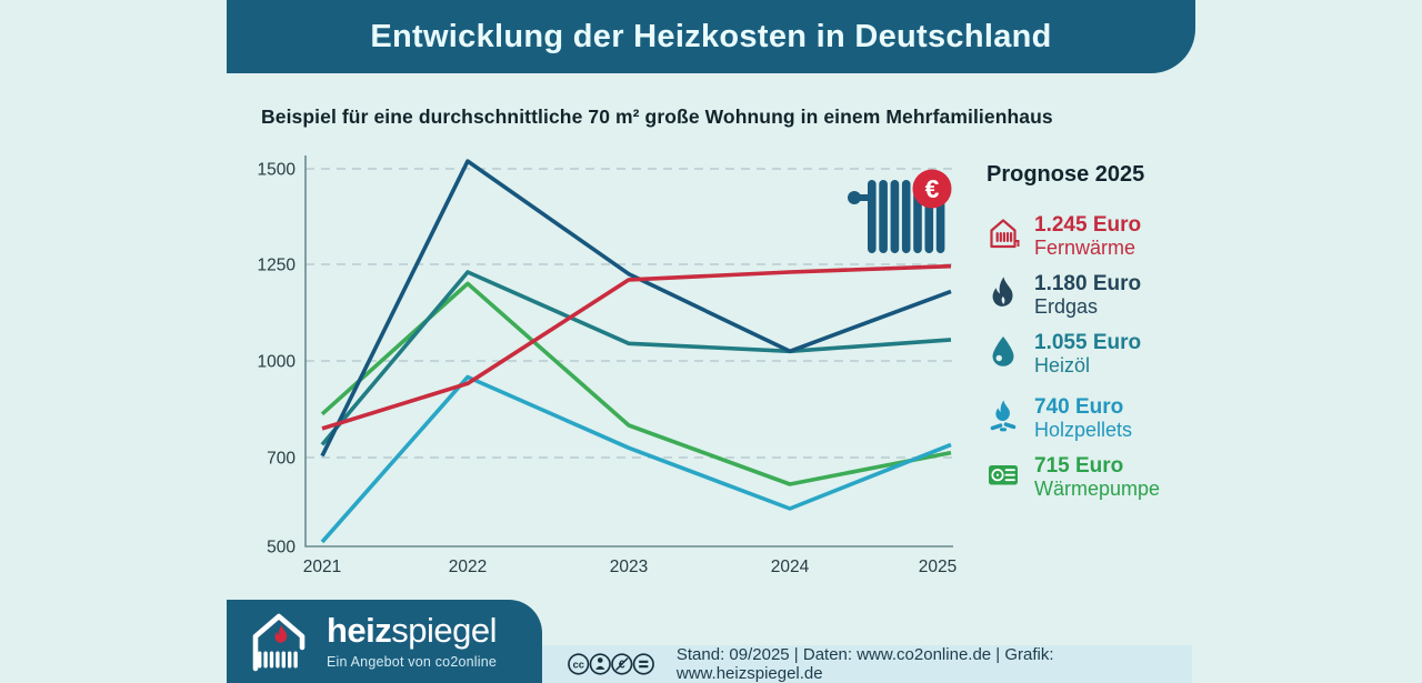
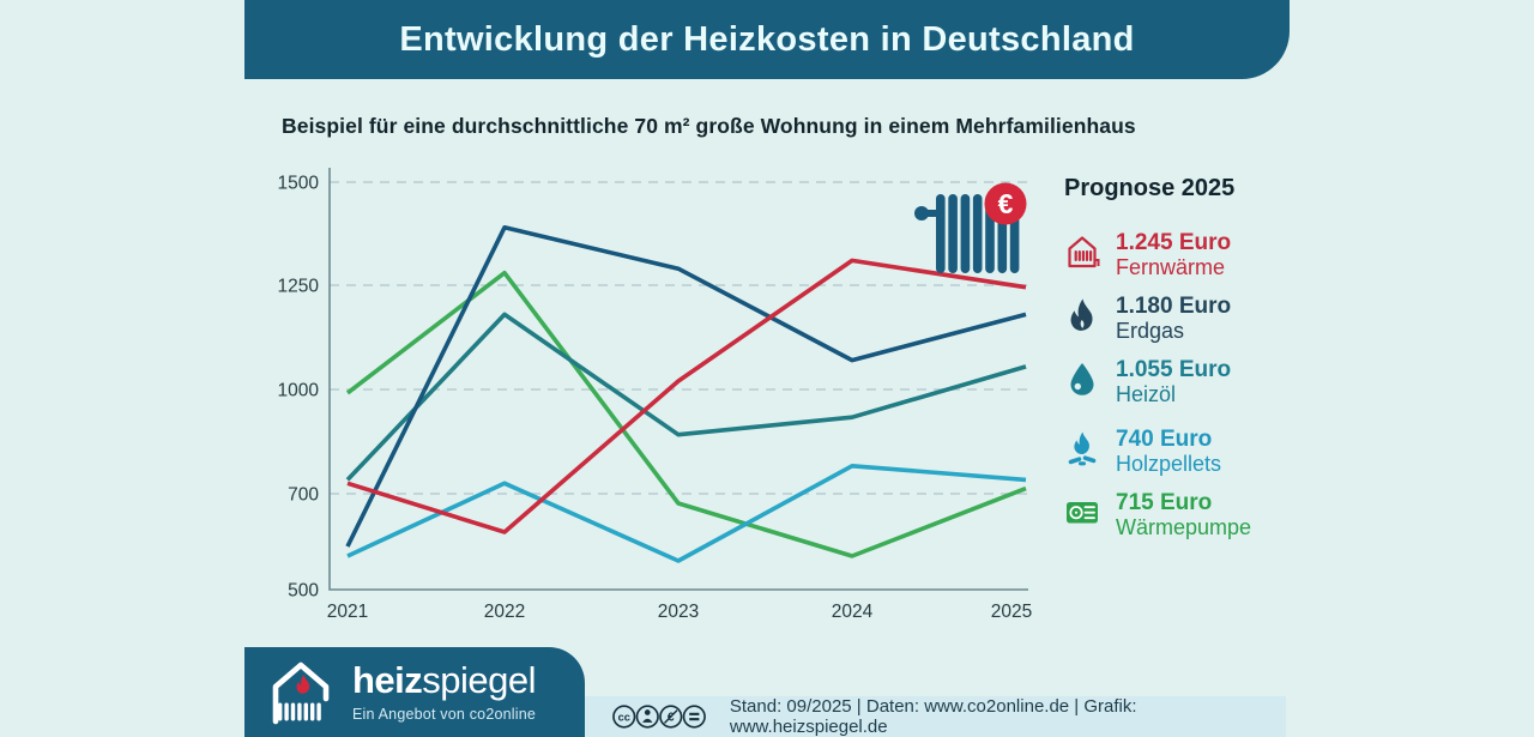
Fernwärme/2021: 790 -> 730
Erdgas/2021: 700 -> 590
Holzpellets/2021: 510 -> 570
Wärmepumpe/2021: 840 -> 990
Fernwärme/2022: 930 -> 620
Erdgas/2022: 1520 -> 1390
Heizöl/2022: 1230 -> 1180
Holzpellets/2022: 950 -> 730
Wärmepumpe/2022: 1200 -> 1280
Fernwärme/2023: 1210 -> 1020
Erdgas/2023: 1220 -> 1290
Heizöl/2023: 1040 -> 870
Holzpellets/2023: 730 -> 560
Wärmepumpe/2023: 800 -> 680
Fernwärme/2024: 1230 -> 1310
Erdgas/2024: 1020 -> 1070
Heizöl/2024: 1020 -> 920
Holzpellets/2024: 580 -> 780
Wärmepumpe/2024: 640 -> 570
